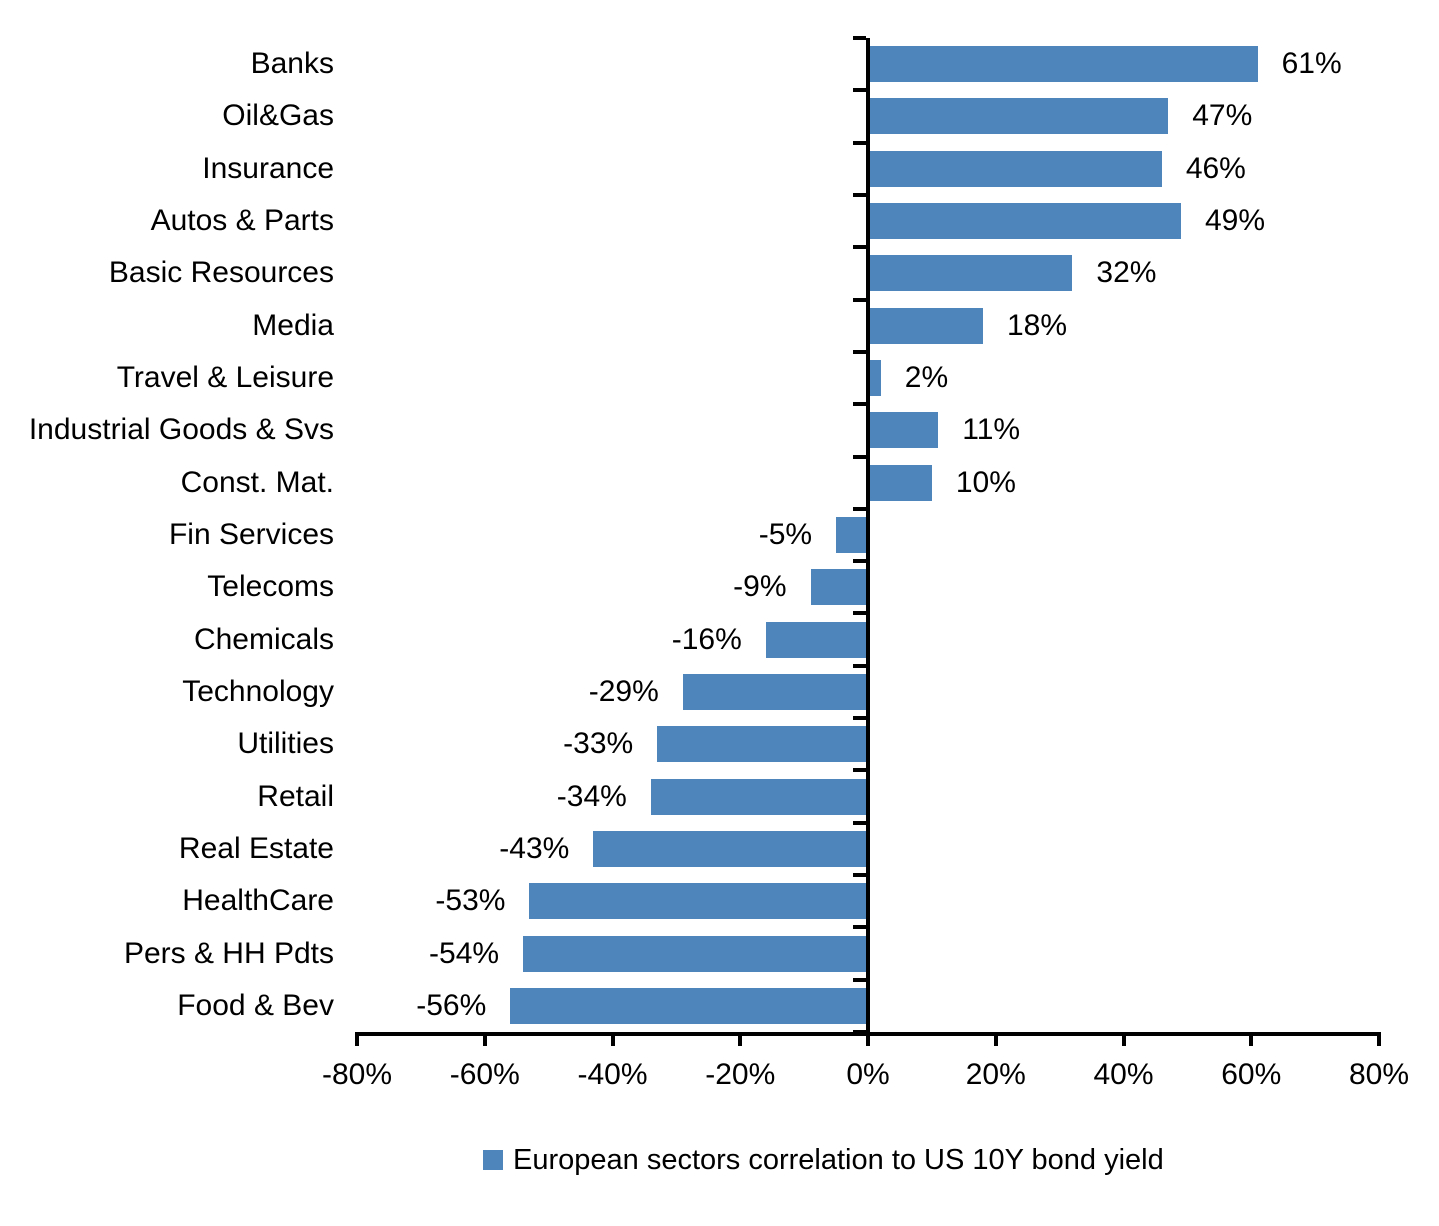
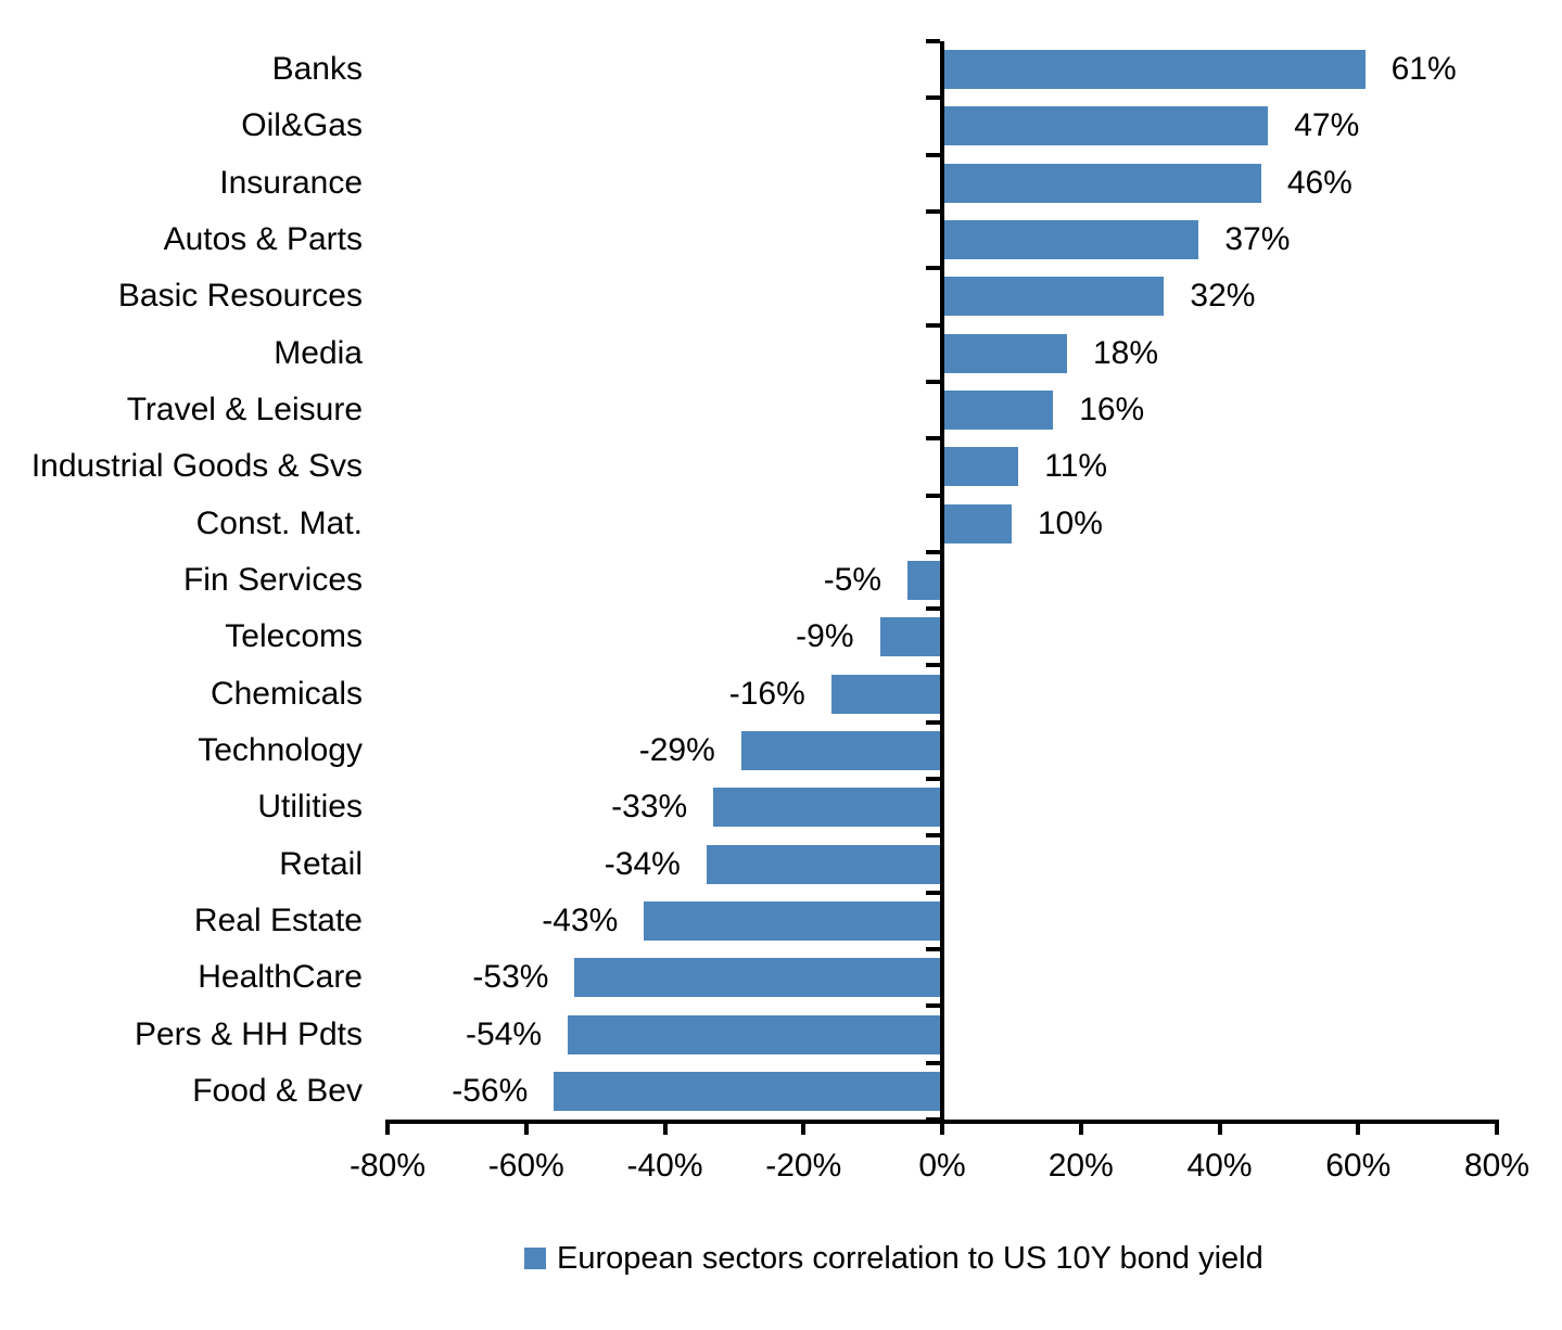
Autos & Parts: 49% -> 37%
Travel & Leisure: 2% -> 16%
